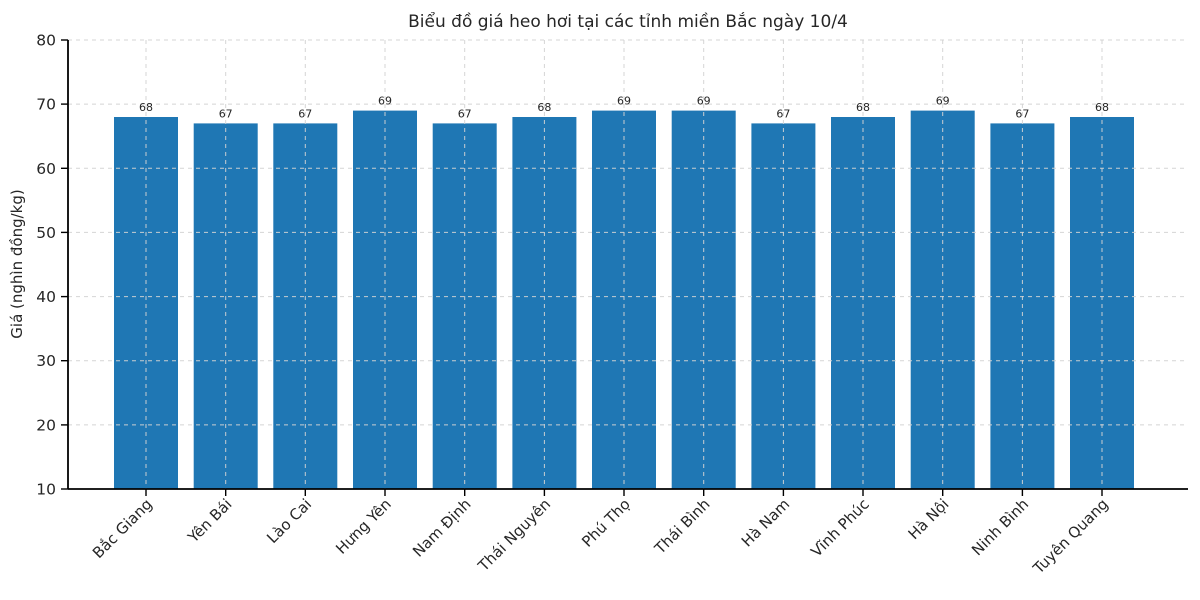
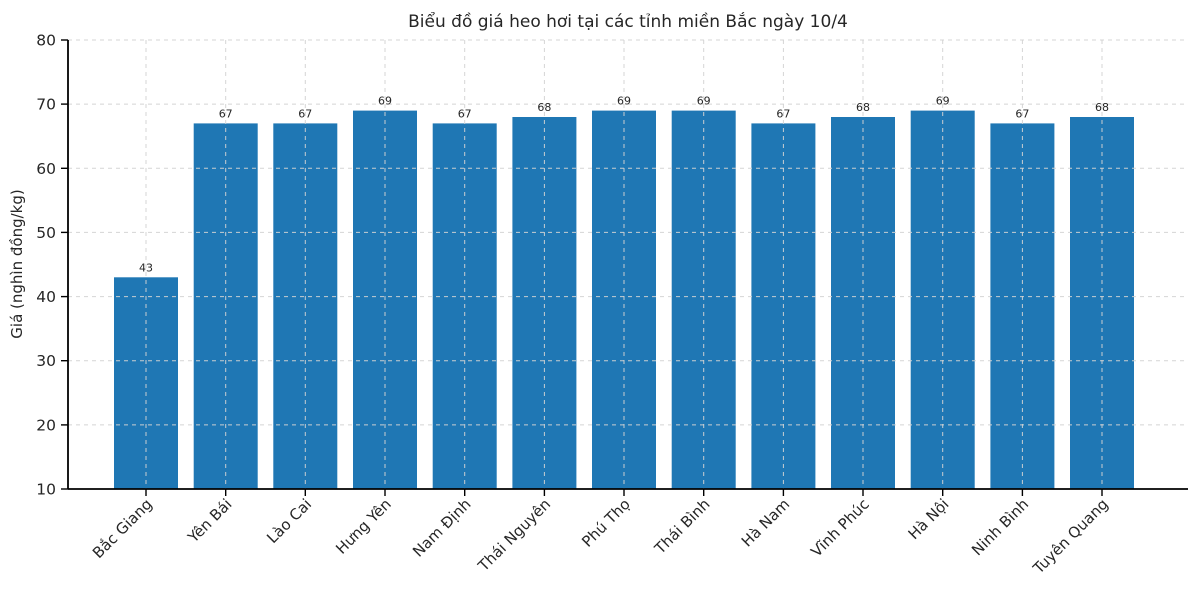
Bắc Giang: 68 -> 43
